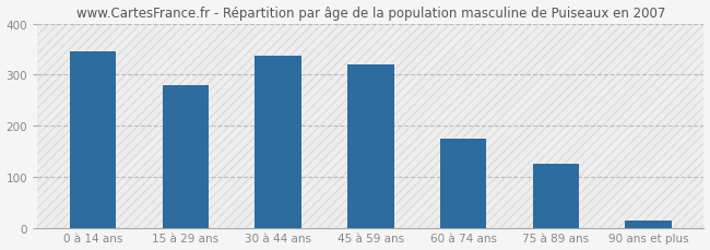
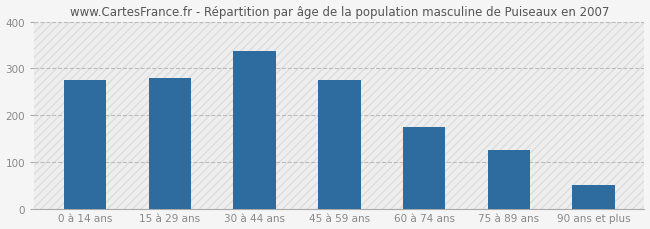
0 à 14 ans: 345 -> 275
45 à 59 ans: 320 -> 275
90 ans et plus: 14 -> 50
